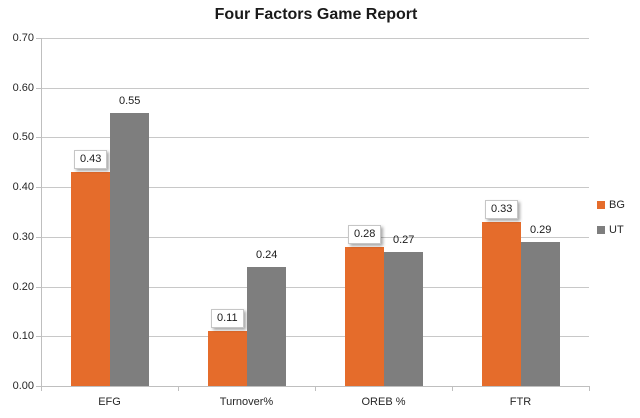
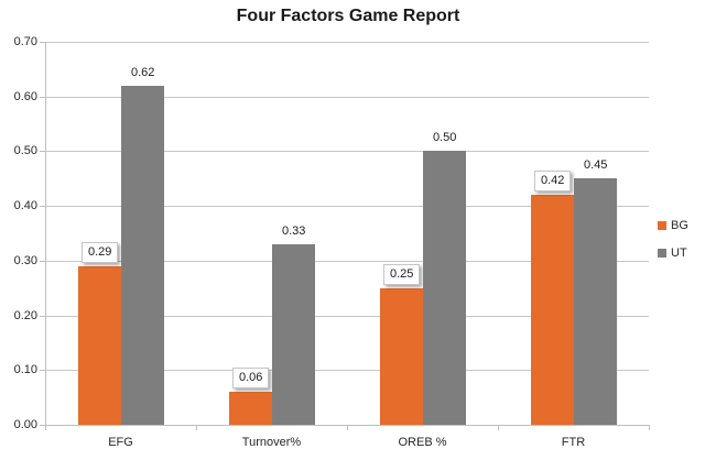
BG/EFG: 0.43 -> 0.29
UT/EFG: 0.55 -> 0.62
BG/Turnover%: 0.11 -> 0.06
UT/Turnover%: 0.24 -> 0.33
BG/OREB %: 0.28 -> 0.25
UT/OREB %: 0.27 -> 0.50
BG/FTR: 0.33 -> 0.42
UT/FTR: 0.29 -> 0.45
